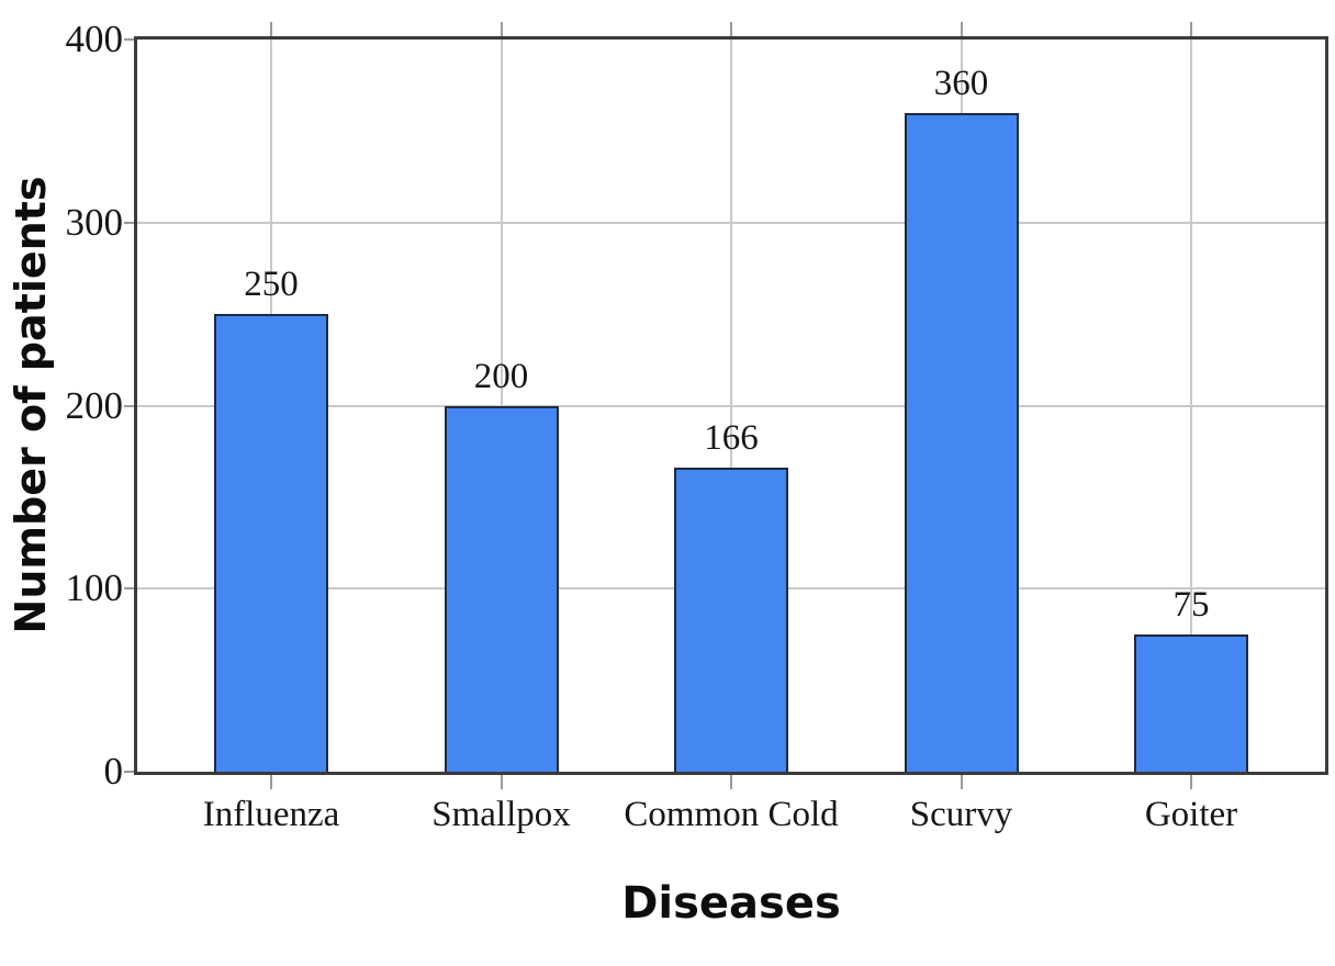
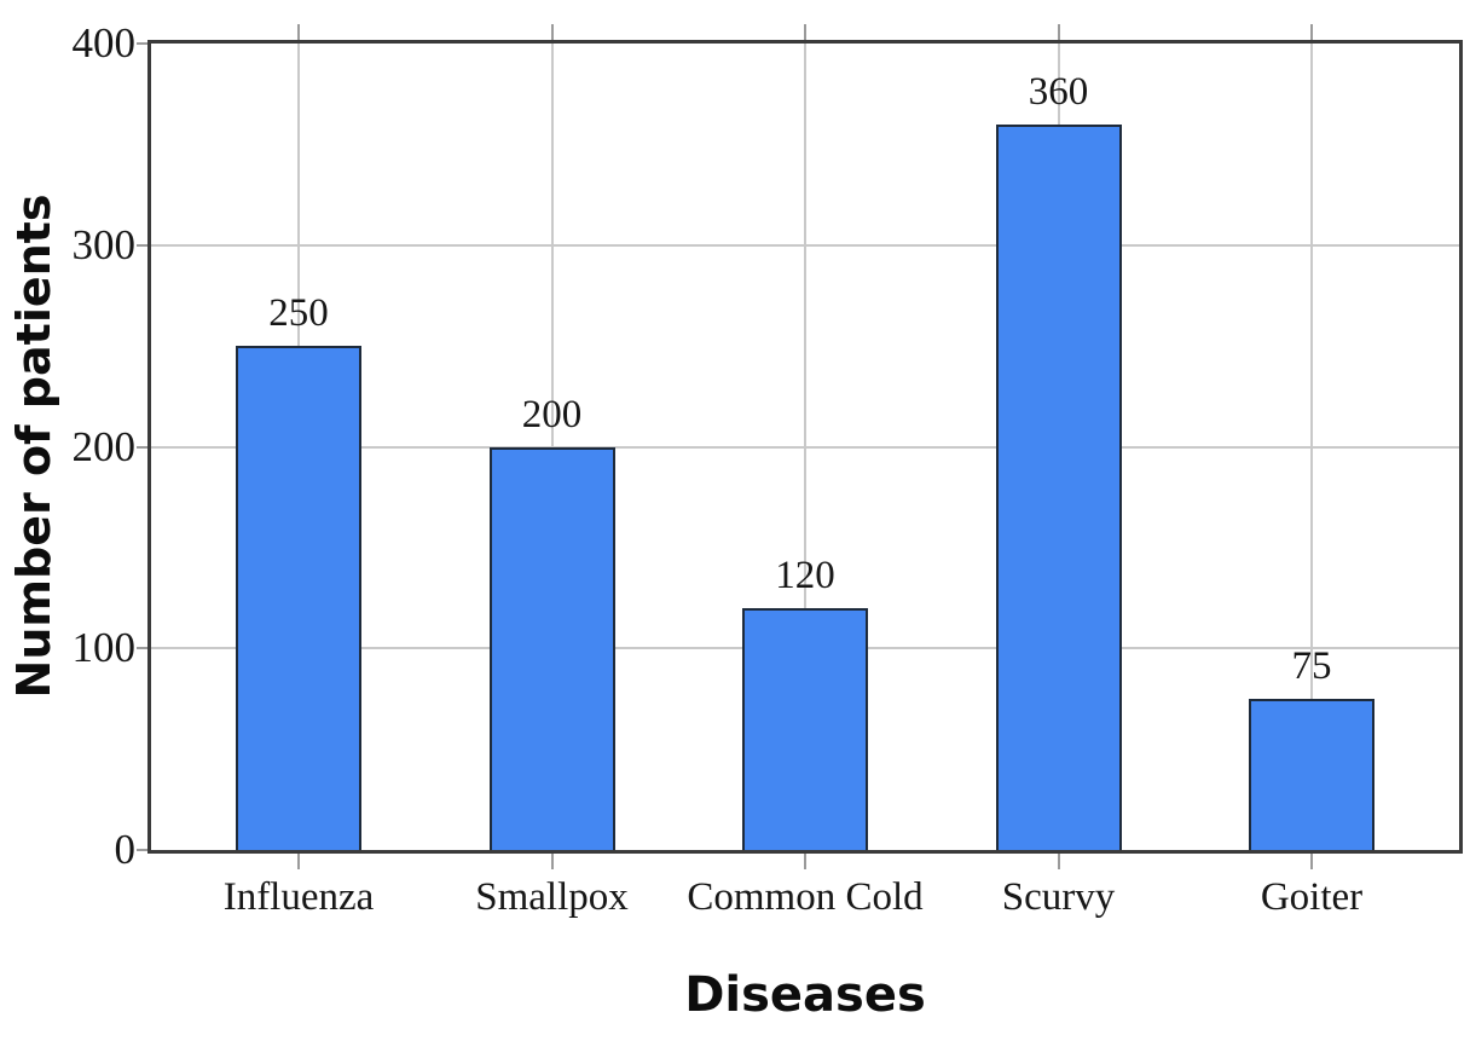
Common Cold: 166 -> 120
